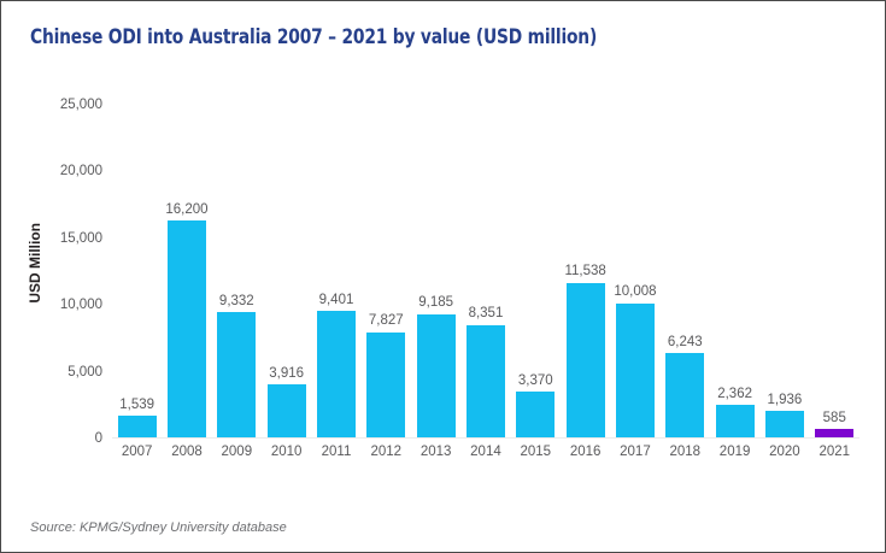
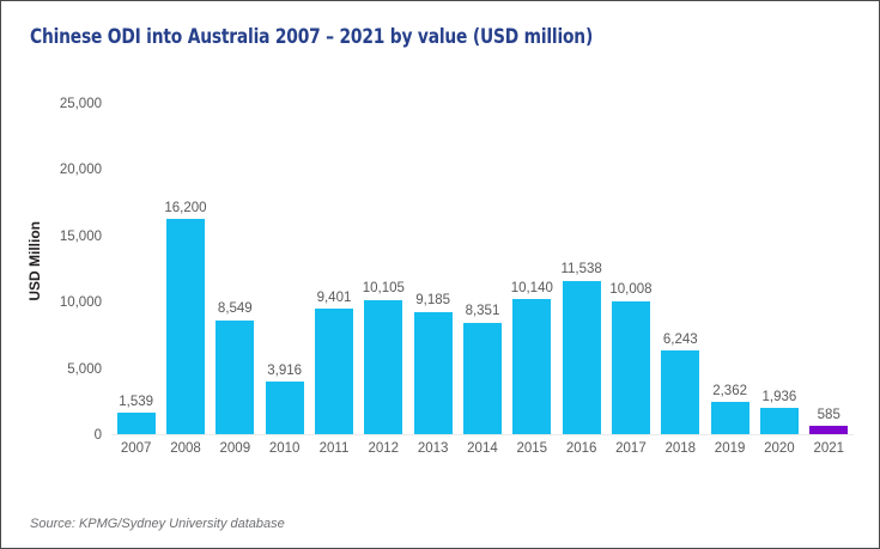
2009: 9,332 -> 8,549
2012: 7,827 -> 10,105
2015: 3,370 -> 10,140
